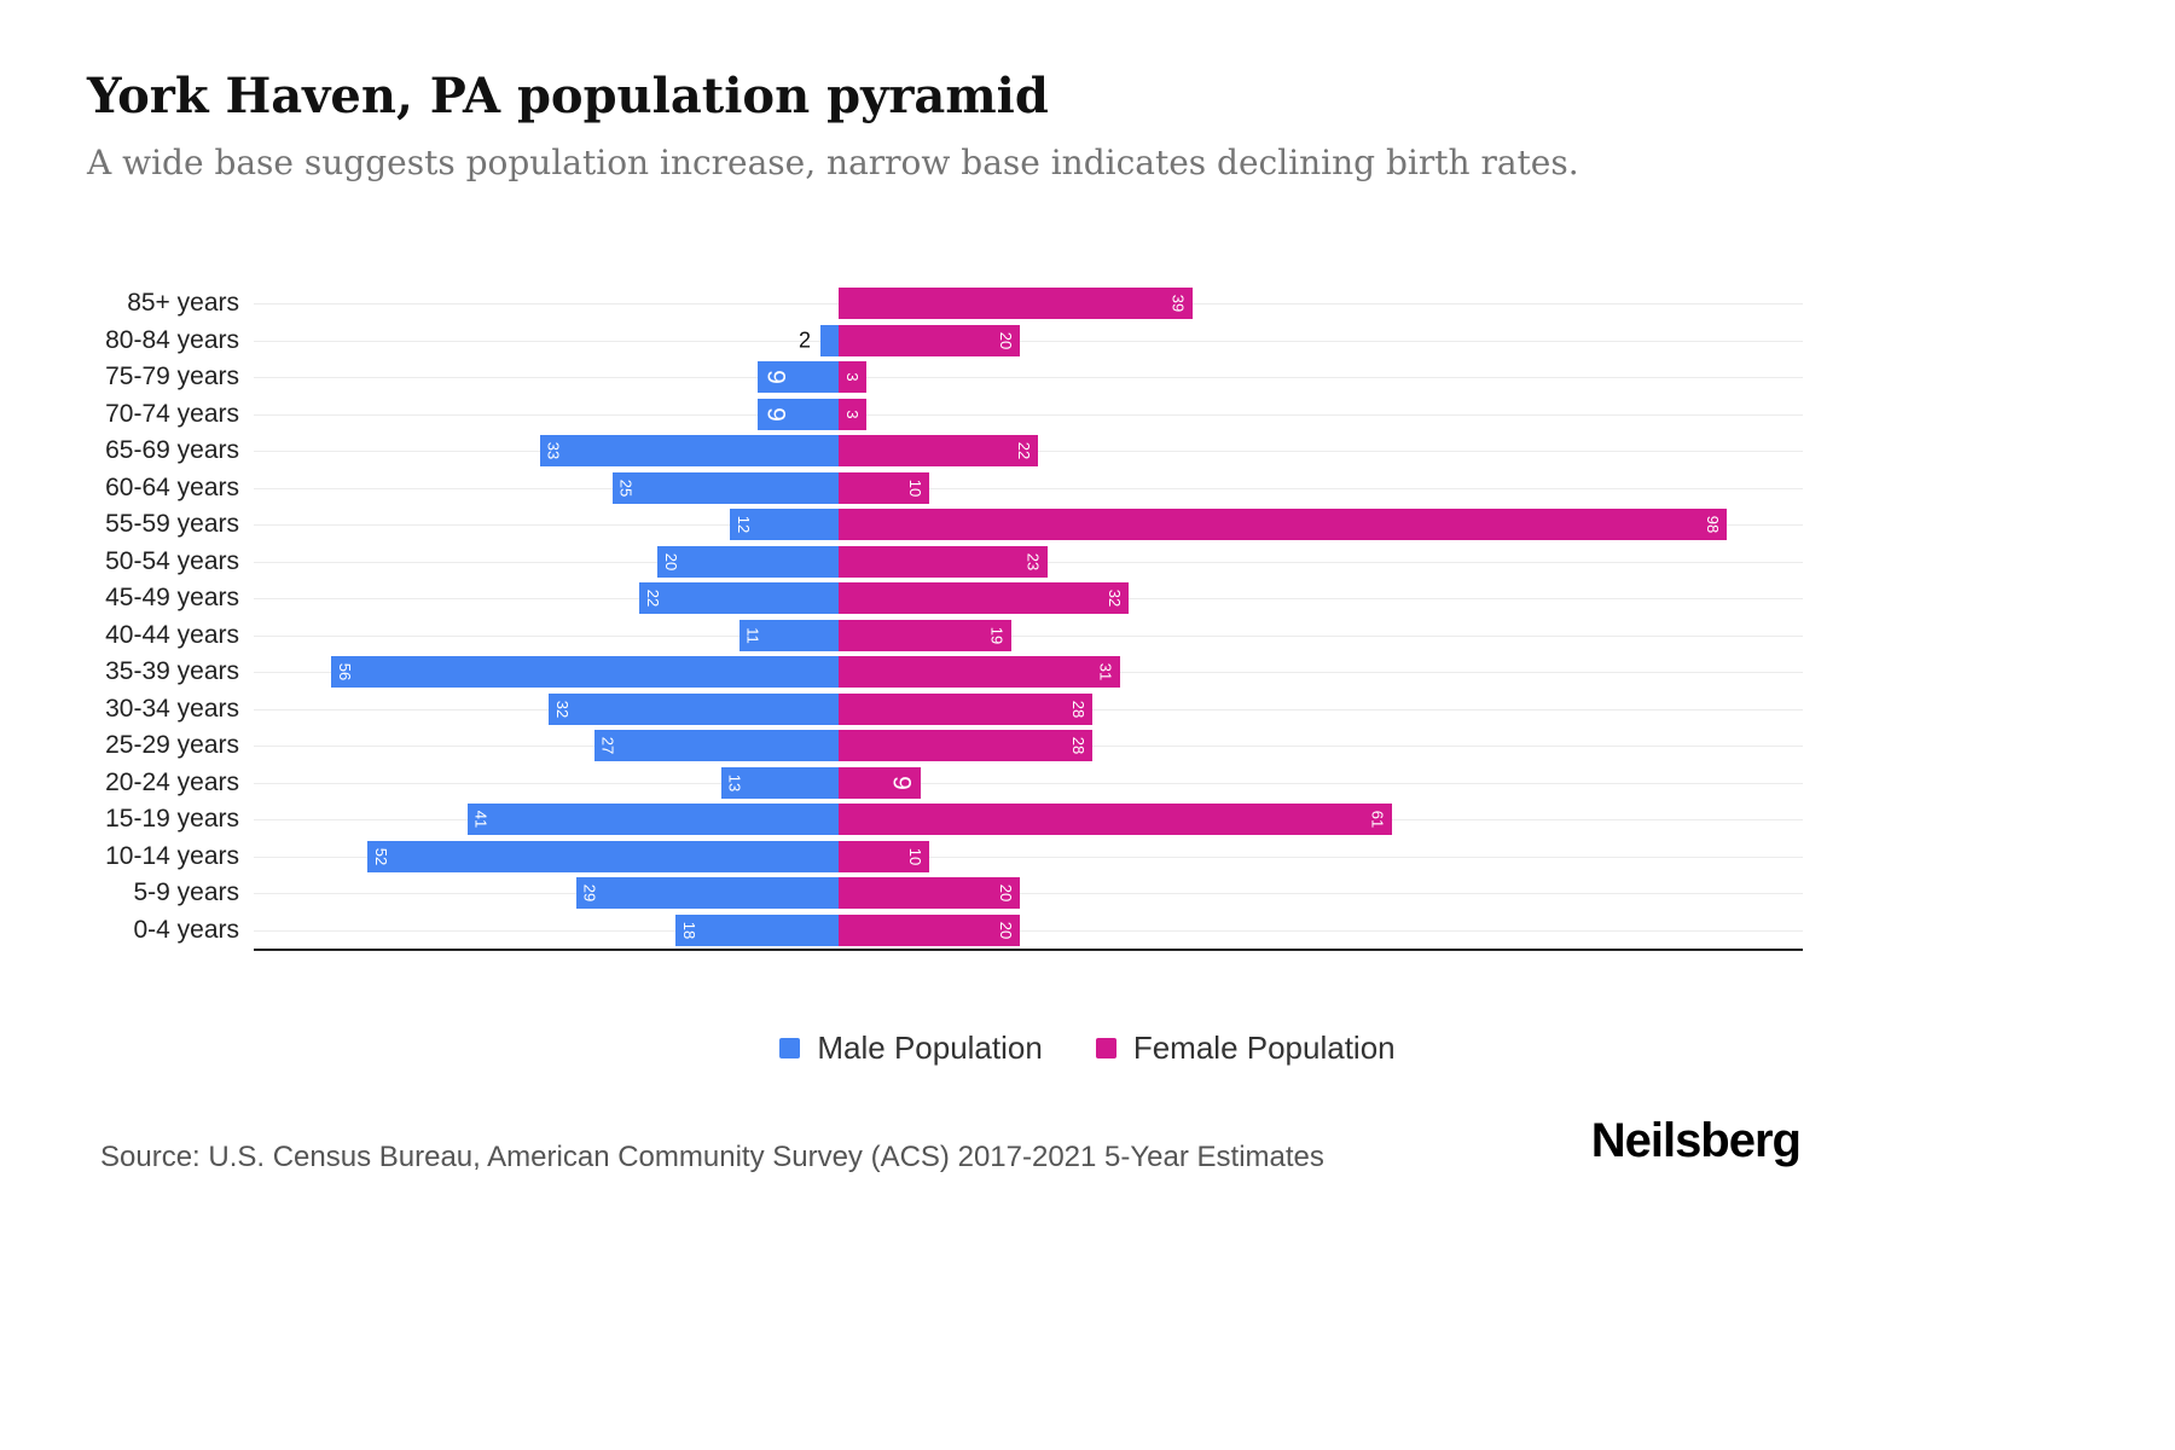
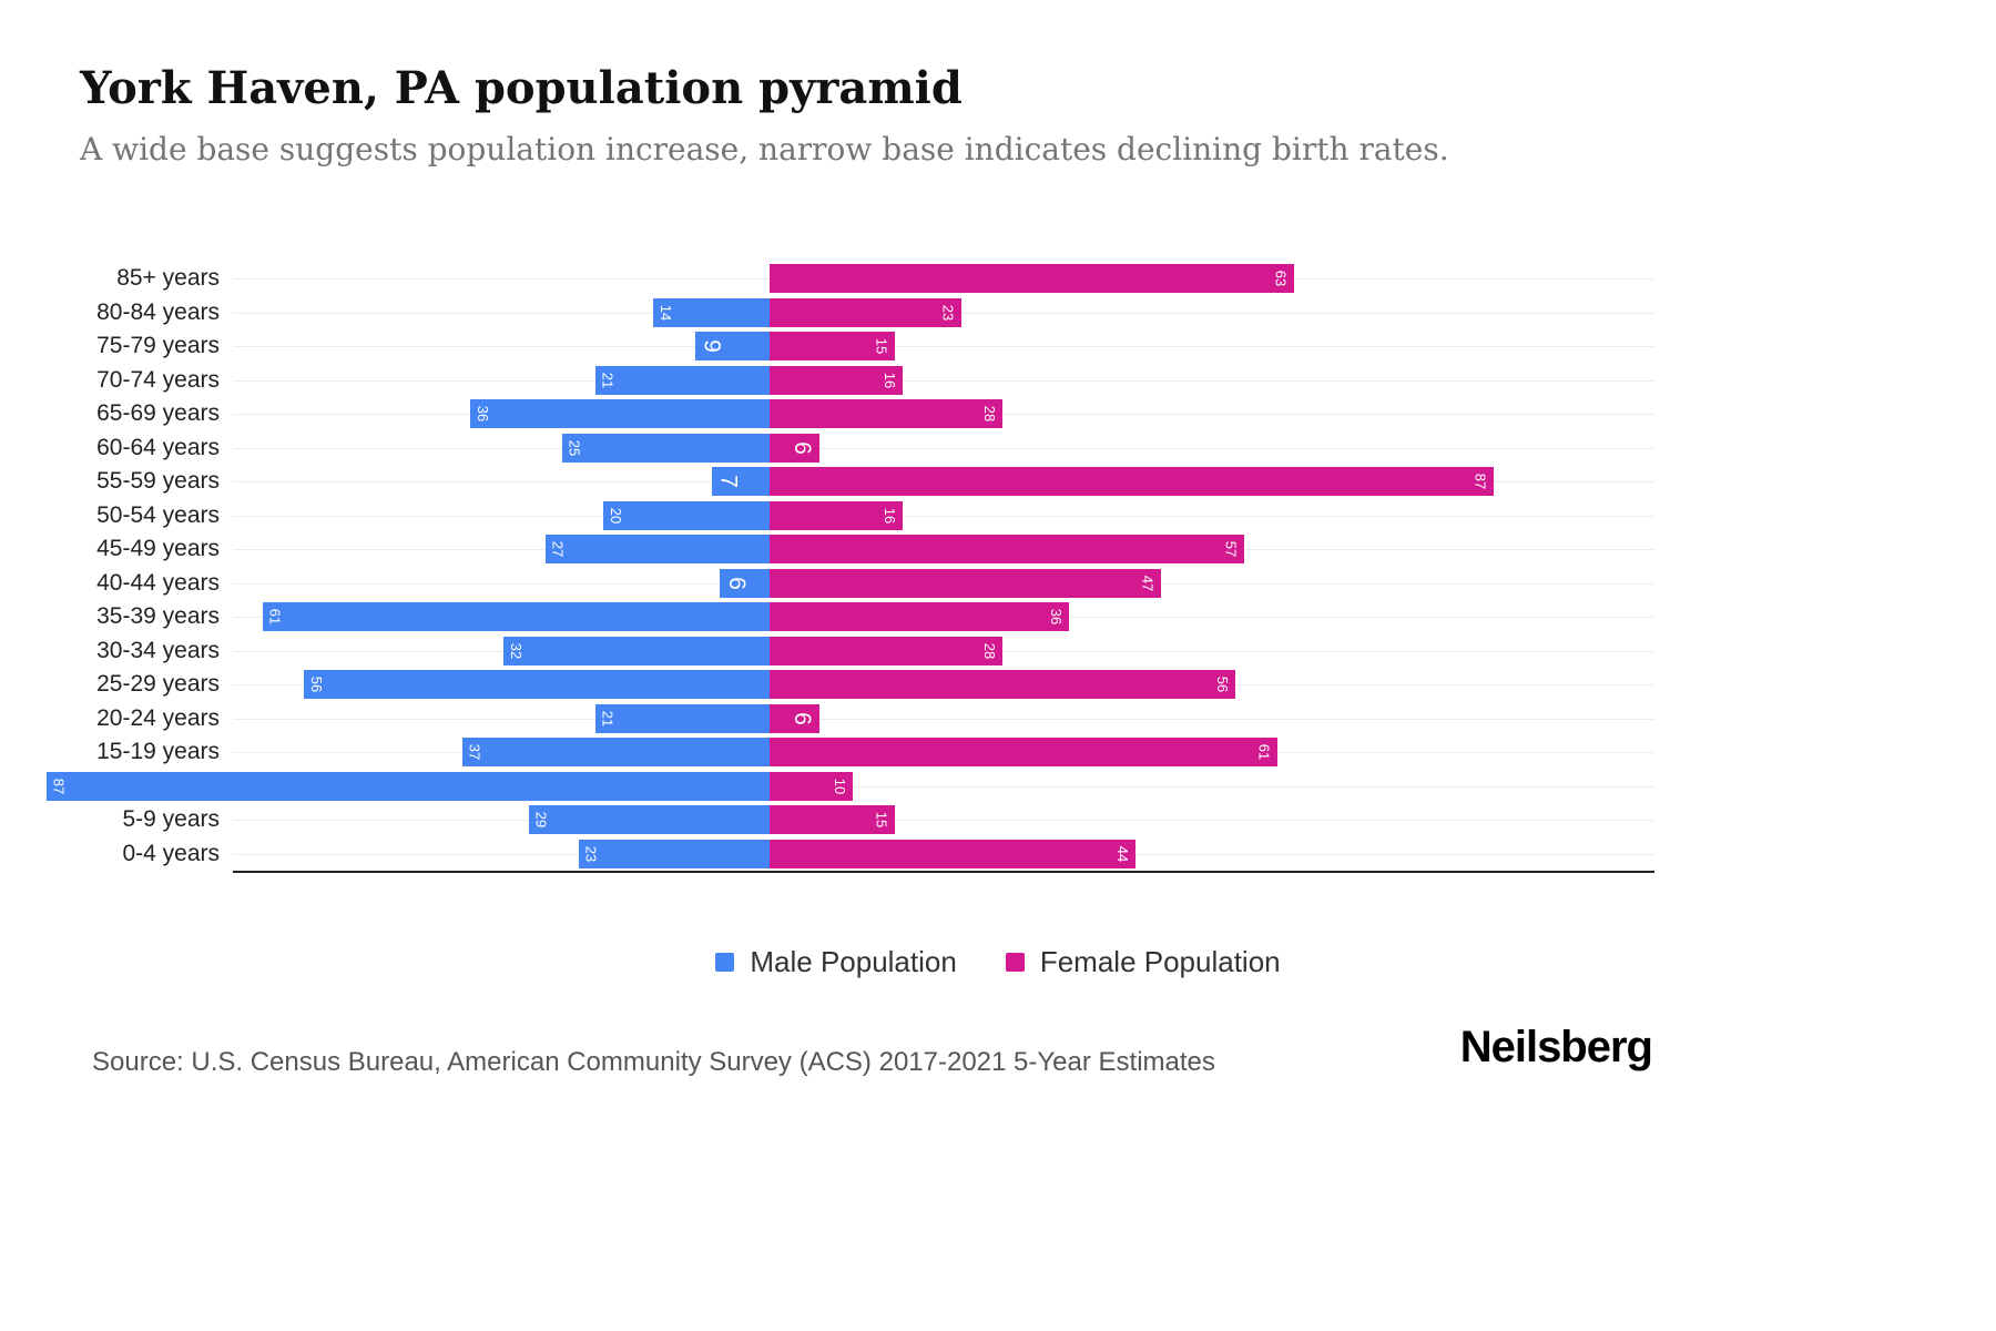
Female Population/85+ years: 39 -> 63
Male Population/80-84 years: 2 -> 14
Female Population/80-84 years: 20 -> 23
Female Population/75-79 years: 3 -> 15
Male Population/70-74 years: 9 -> 21
Female Population/70-74 years: 3 -> 16
Male Population/65-69 years: 33 -> 36
Female Population/65-69 years: 22 -> 28
Female Population/60-64 years: 10 -> 6
Male Population/55-59 years: 12 -> 7
Female Population/55-59 years: 98 -> 87
Female Population/50-54 years: 23 -> 16
Male Population/45-49 years: 22 -> 27
Female Population/45-49 years: 32 -> 57
Male Population/40-44 years: 11 -> 6
Female Population/40-44 years: 19 -> 47
Male Population/35-39 years: 56 -> 61
Female Population/35-39 years: 31 -> 36
Male Population/25-29 years: 27 -> 56
Female Population/25-29 years: 28 -> 56
Male Population/20-24 years: 13 -> 21
Female Population/20-24 years: 9 -> 6
Male Population/15-19 years: 41 -> 37
Male Population/10-14 years: 52 -> 87
Female Population/5-9 years: 20 -> 15
Male Population/0-4 years: 18 -> 23
Female Population/0-4 years: 20 -> 44
